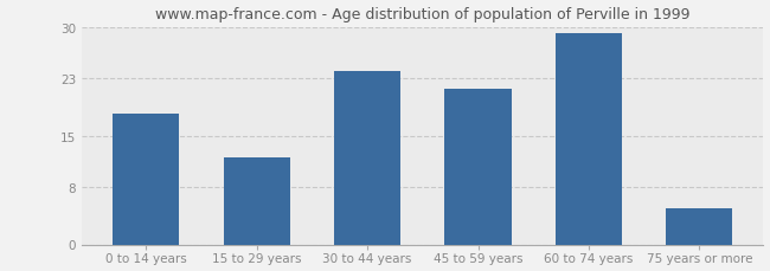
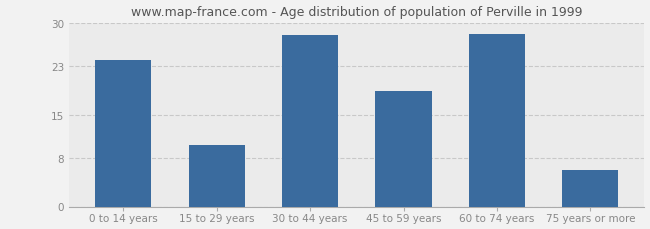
0 to 14 years: 18.0 -> 24.0
15 to 29 years: 12.0 -> 10.0
30 to 44 years: 24.0 -> 28.0
45 to 59 years: 21.5 -> 18.8
60 to 74 years: 29.2 -> 28.2
75 years or more: 5.0 -> 6.0
